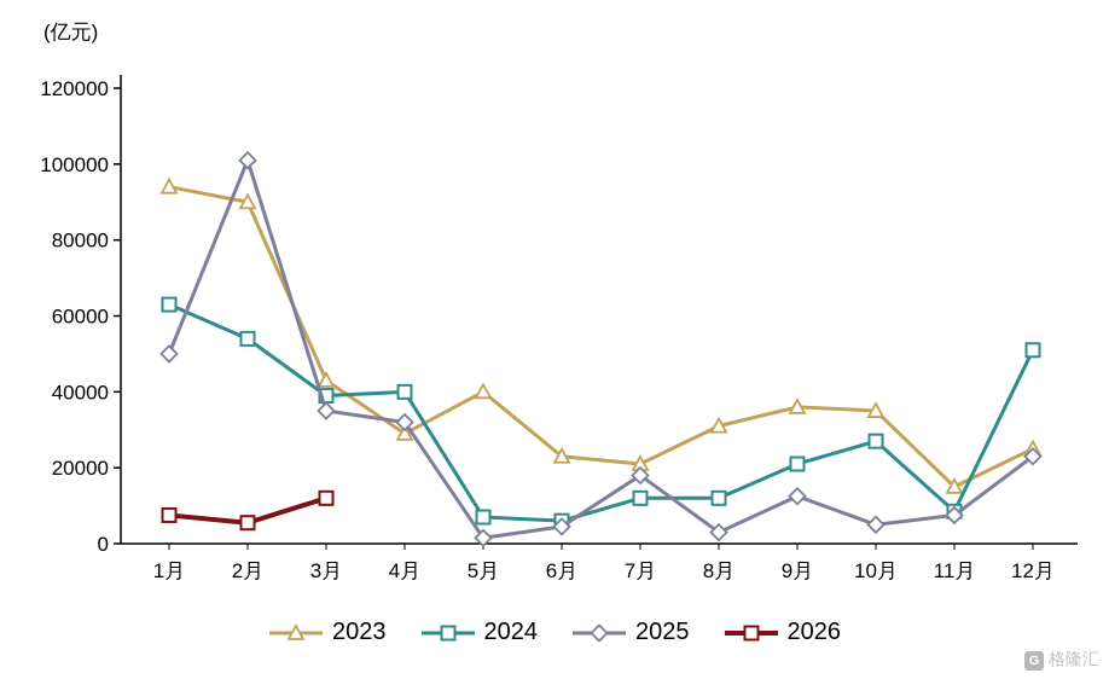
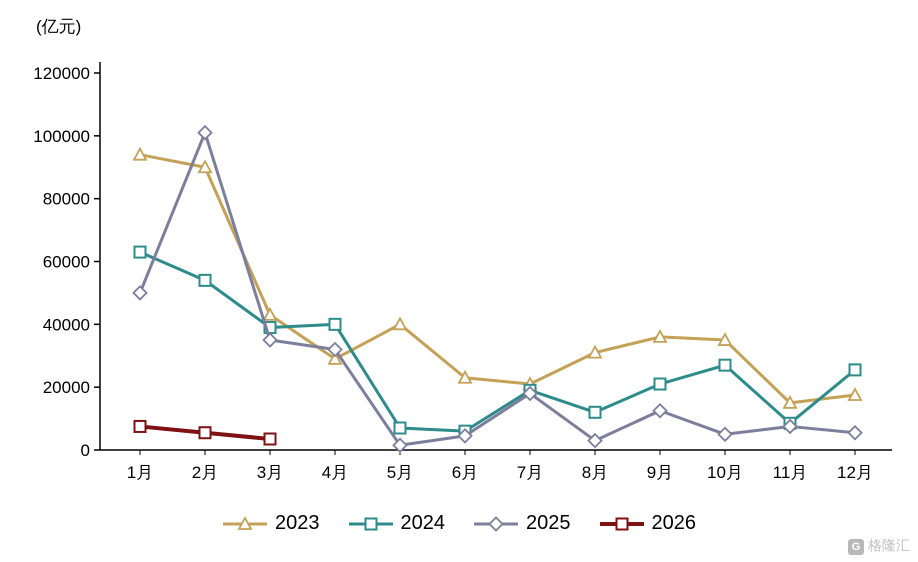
2026/3月: 12000 -> 4000
2024/7月: 12000 -> 19000
2023/12月: 25000 -> 18000
2024/12月: 51000 -> 26000
2025/12月: 23000 -> 6000
